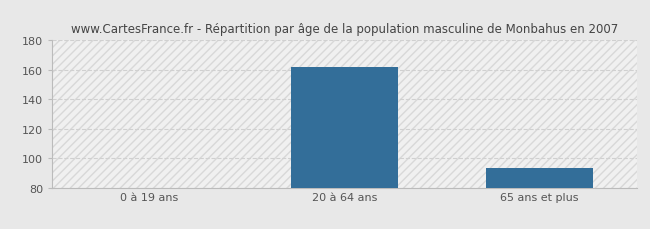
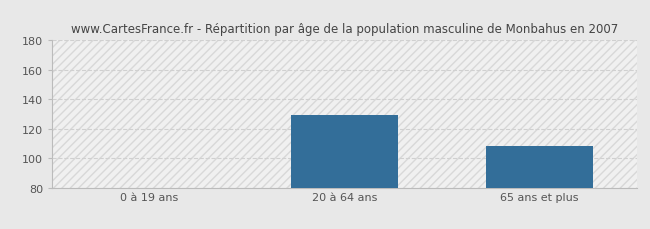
20 à 64 ans: 162 -> 129
65 ans et plus: 93 -> 108
